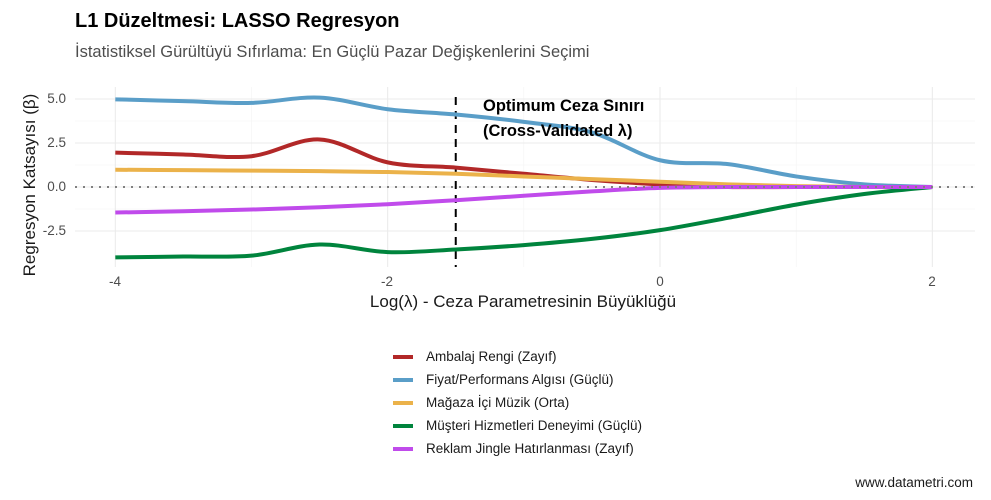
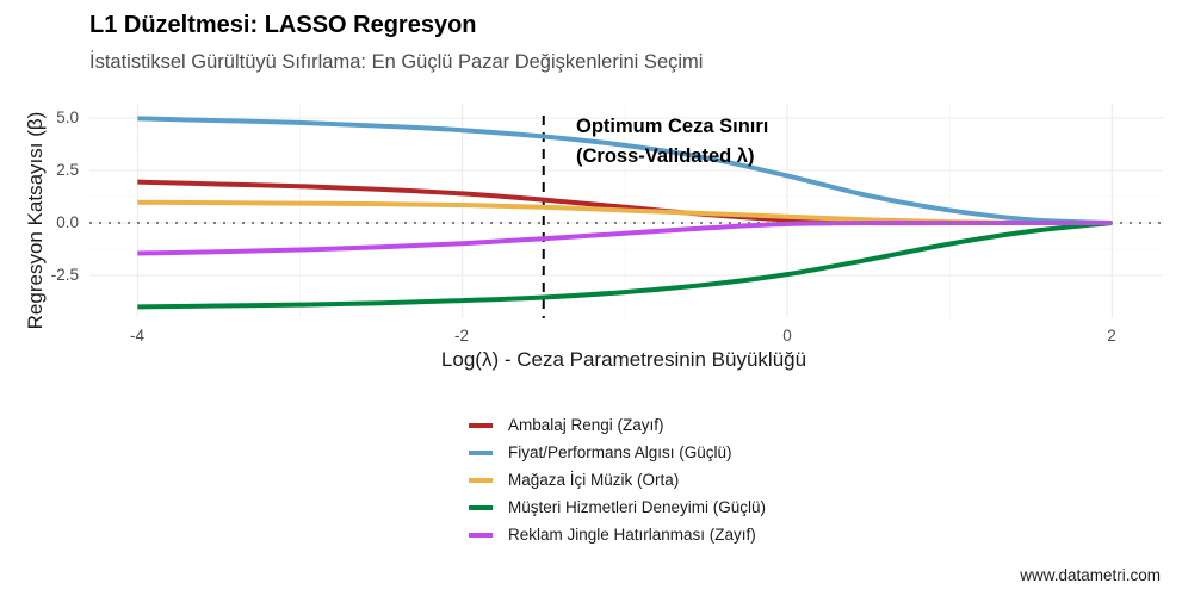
Ambalaj Rengi (Zayıf)/-2.5: 2.70 -> 1.60
Fiyat/Performans Algısı (Güçlü)/-2.5: 5.08 -> 4.62
Müşteri Hizmetleri Deneyimi (Güçlü)/-2.5: -3.27 -> -3.82
Fiyat/Performans Algısı (Güçlü)/0.0: 1.52 -> 2.25
